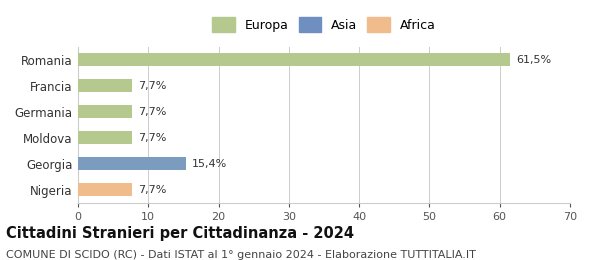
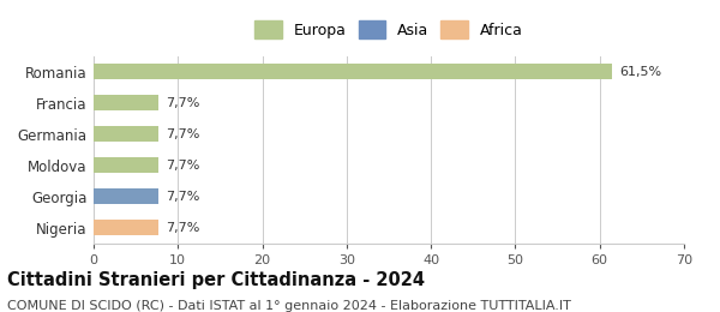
Georgia: 15,4% -> 7,7%
